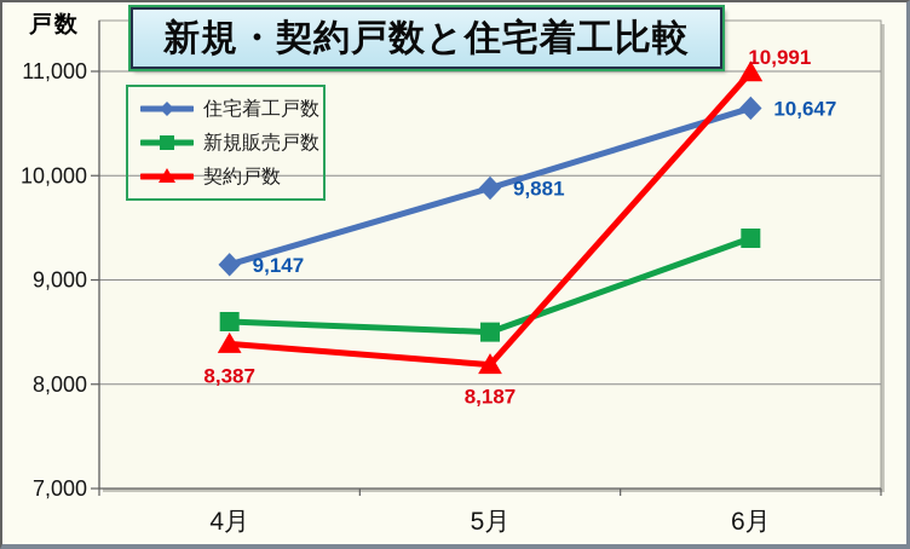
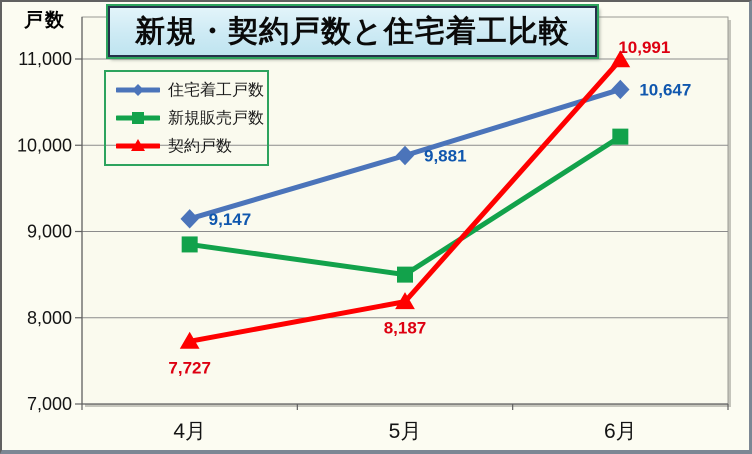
新規販売戸数/4月: 8600 -> 8800
契約戸数/4月: 8,387 -> 7,727
新規販売戸数/6月: 9400 -> 10100
